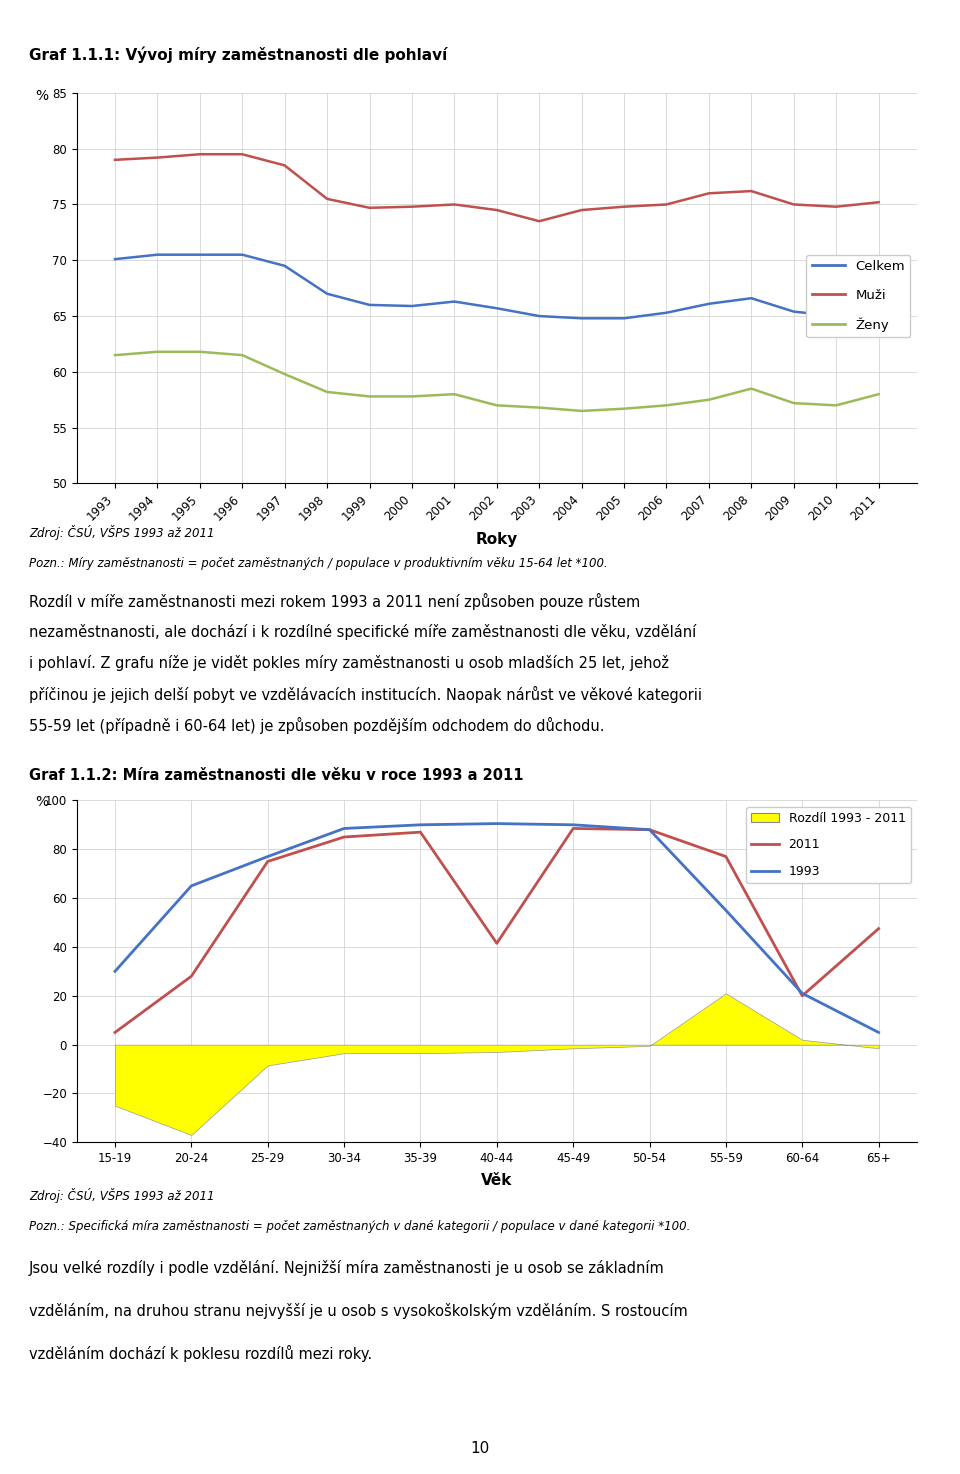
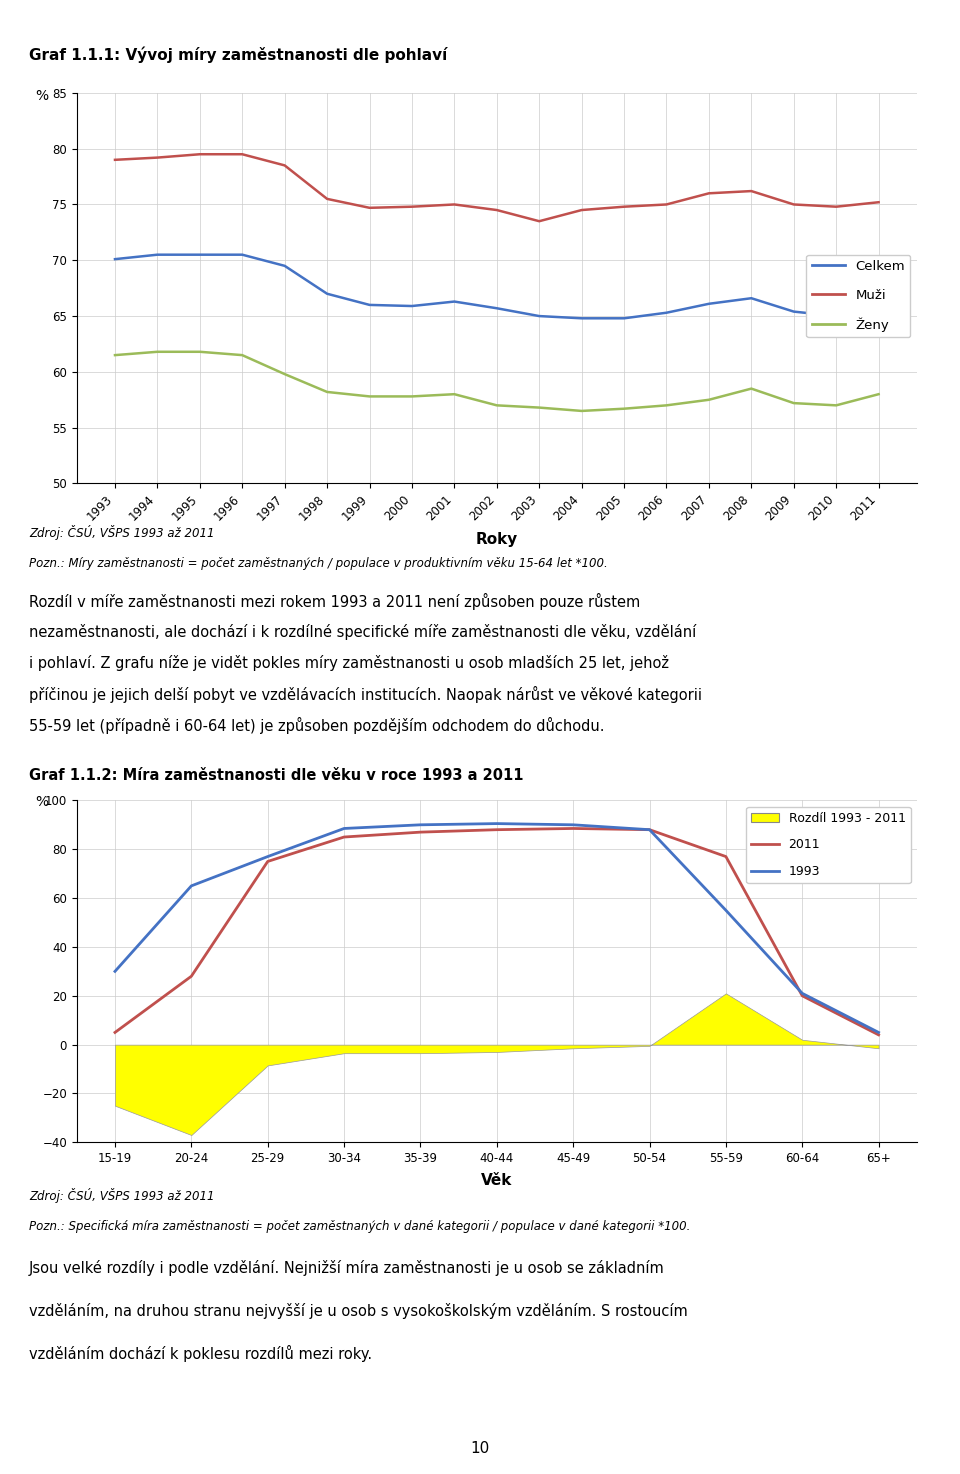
2011/40-44: 41.5 -> 88.0
2011/65+: 47.5 -> 4.0
